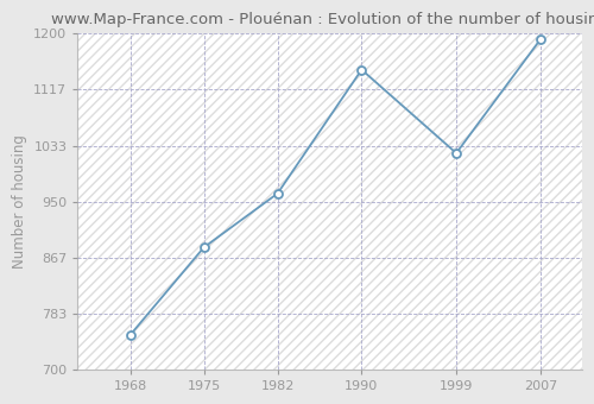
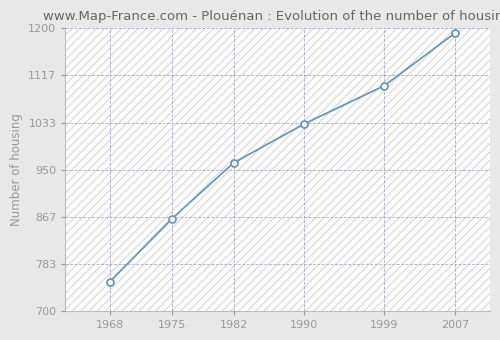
1975: 882 -> 863
1990: 1146 -> 1031
1999: 1022 -> 1098
